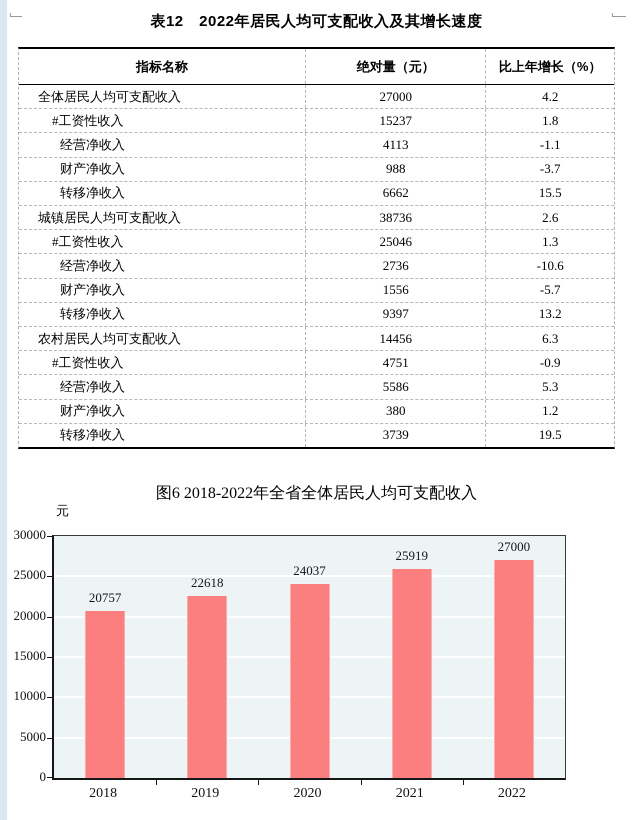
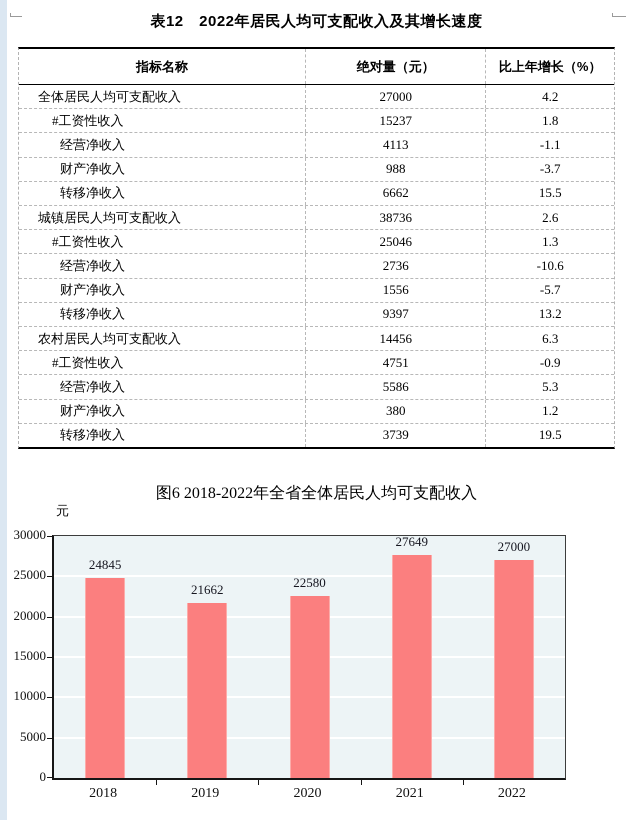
2018: 20757 -> 24845
2019: 22618 -> 21662
2020: 24037 -> 22580
2021: 25919 -> 27649
